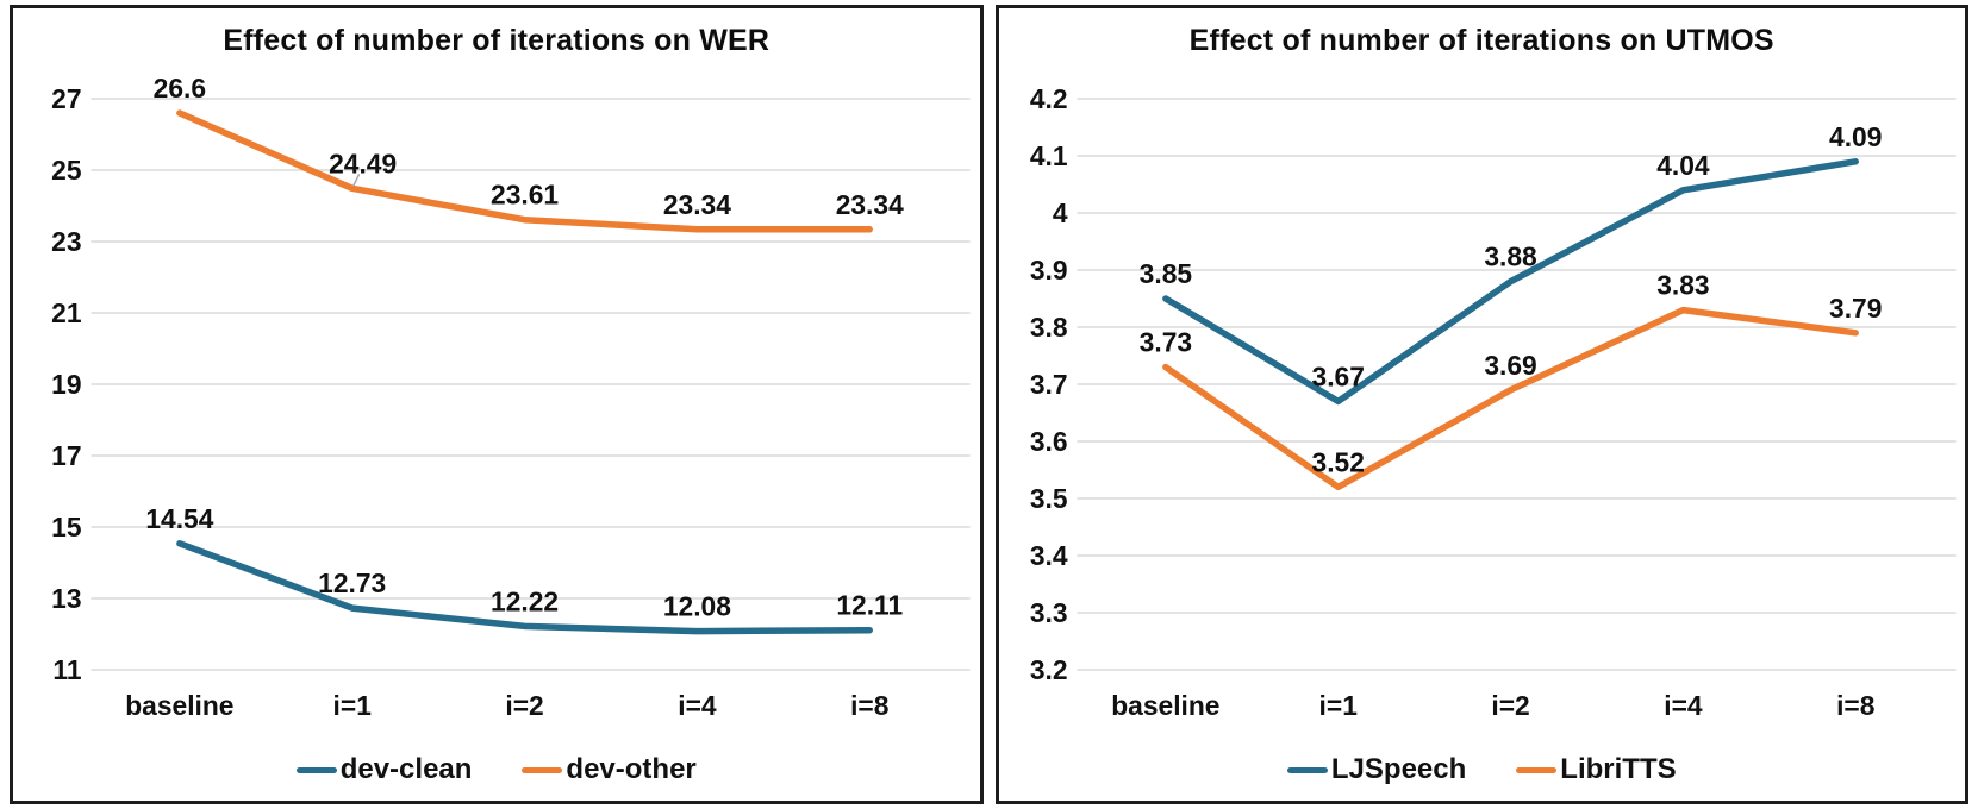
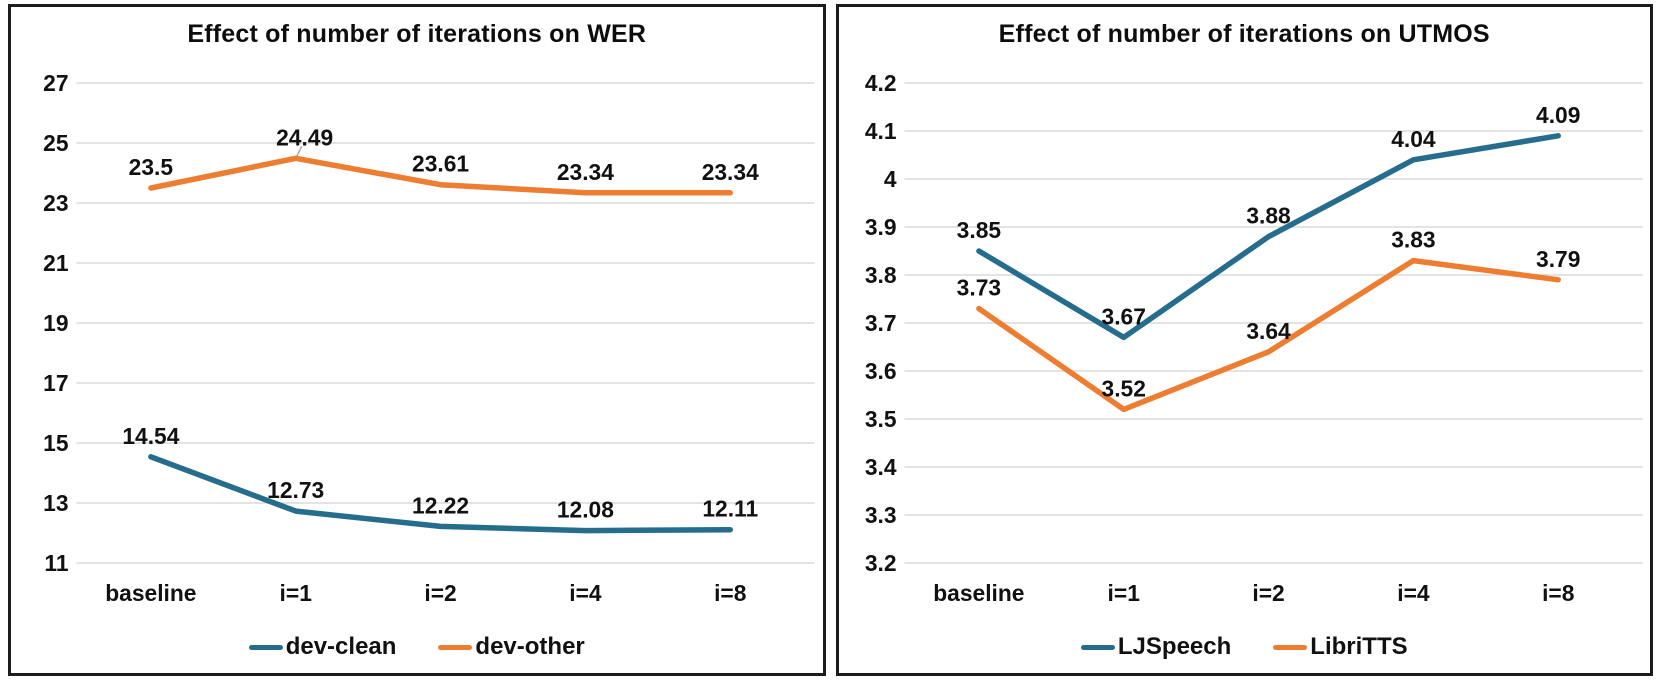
Effect of number of iterations on WER/dev-other/baseline: 26.6 -> 23.5
Effect of number of iterations on UTMOS/LibriTTS/i=2: 3.69 -> 3.64
